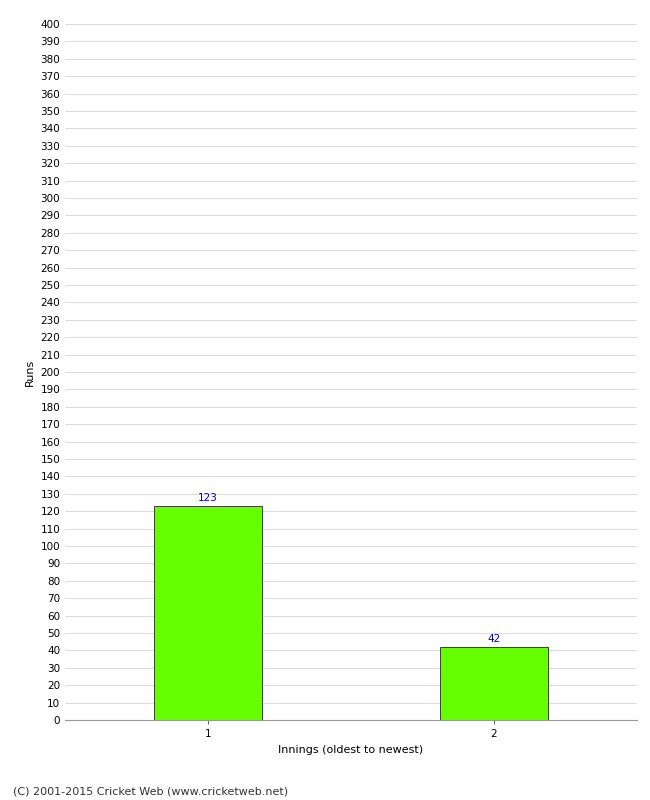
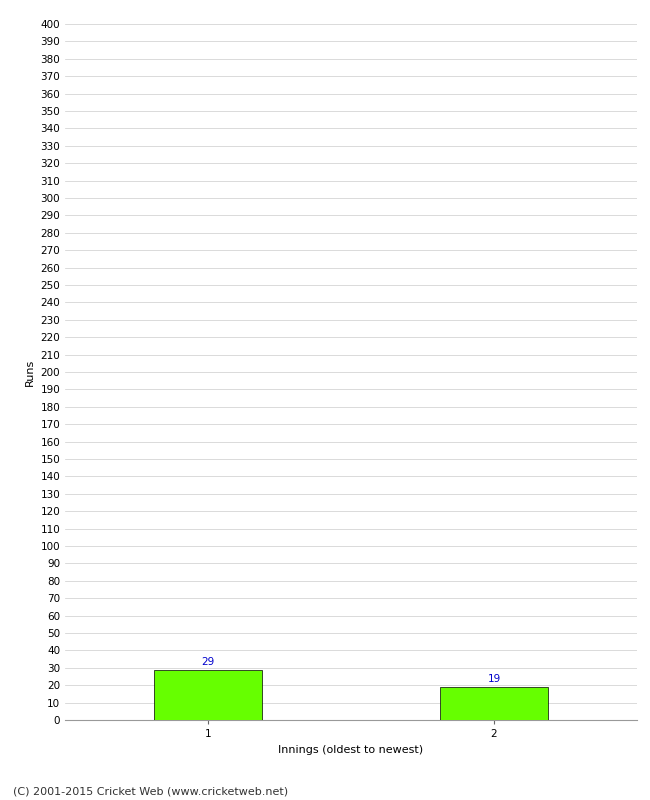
1: 123 -> 29
2: 42 -> 19
